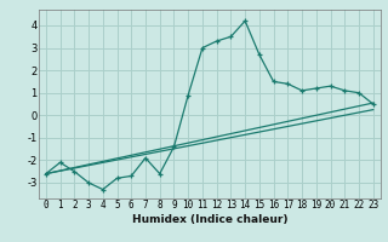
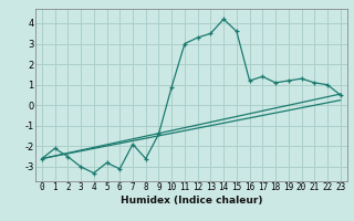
6: -2.7 -> -3.1
15: 2.7 -> 3.6
16: 1.5 -> 1.2
